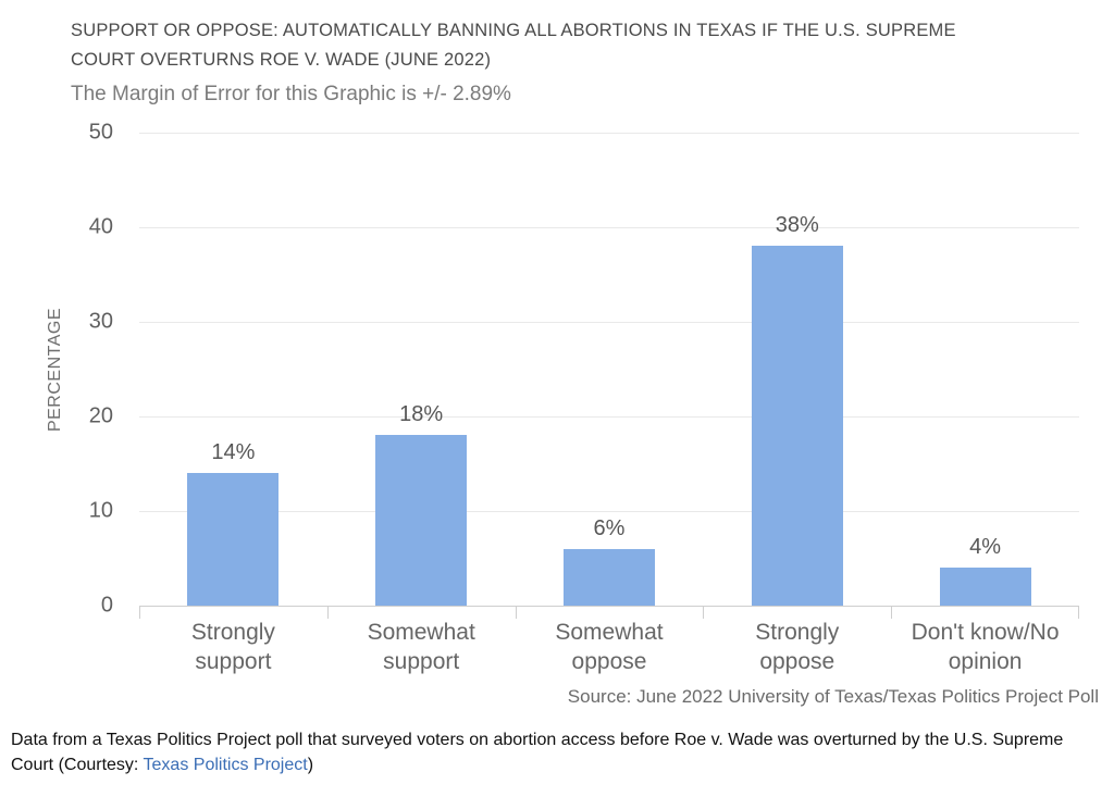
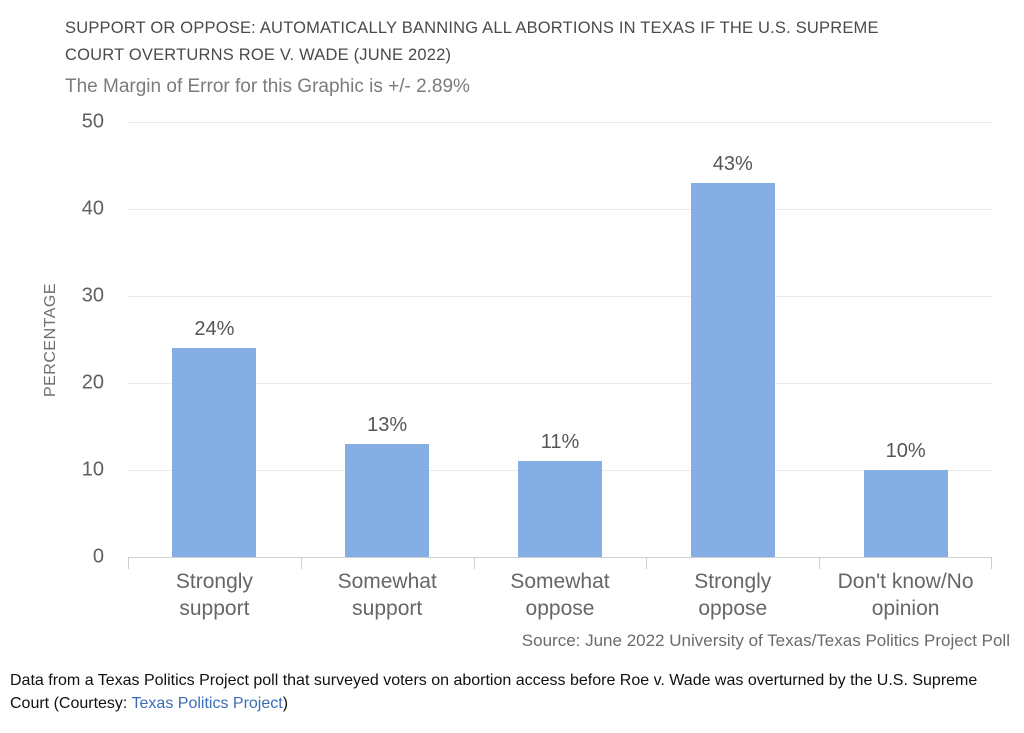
Strongly support: 14% -> 24%
Somewhat support: 18% -> 13%
Somewhat oppose: 6% -> 11%
Strongly oppose: 38% -> 43%
Don't know/No opinion: 4% -> 10%
